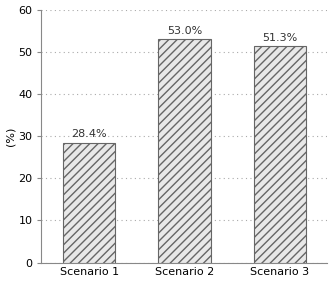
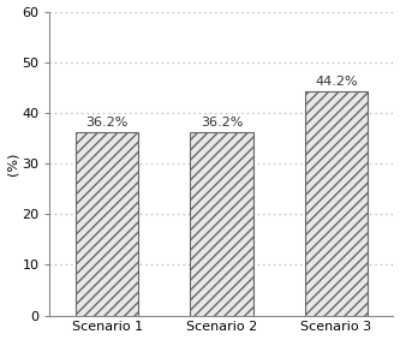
Scenario 1: 28.4% -> 36.2%
Scenario 2: 53.0% -> 36.2%
Scenario 3: 51.3% -> 44.2%
